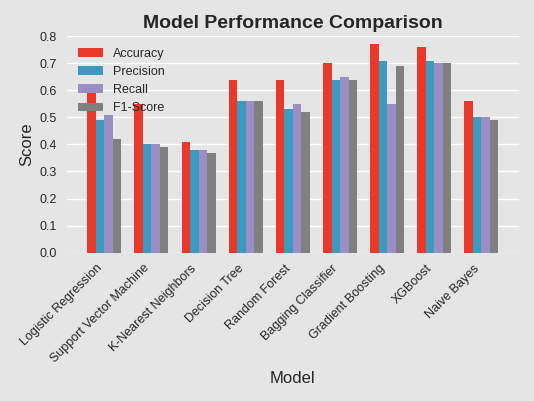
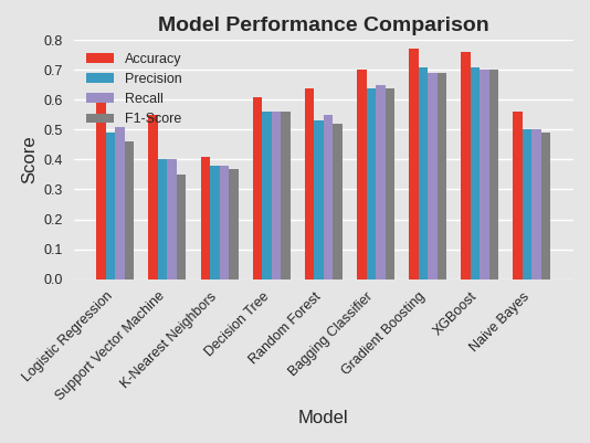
F1-Score/Logistic Regression: 0.42 -> 0.46
F1-Score/Support Vector Machine: 0.39 -> 0.35
Accuracy/Decision Tree: 0.64 -> 0.61
Recall/Gradient Boosting: 0.55 -> 0.69
